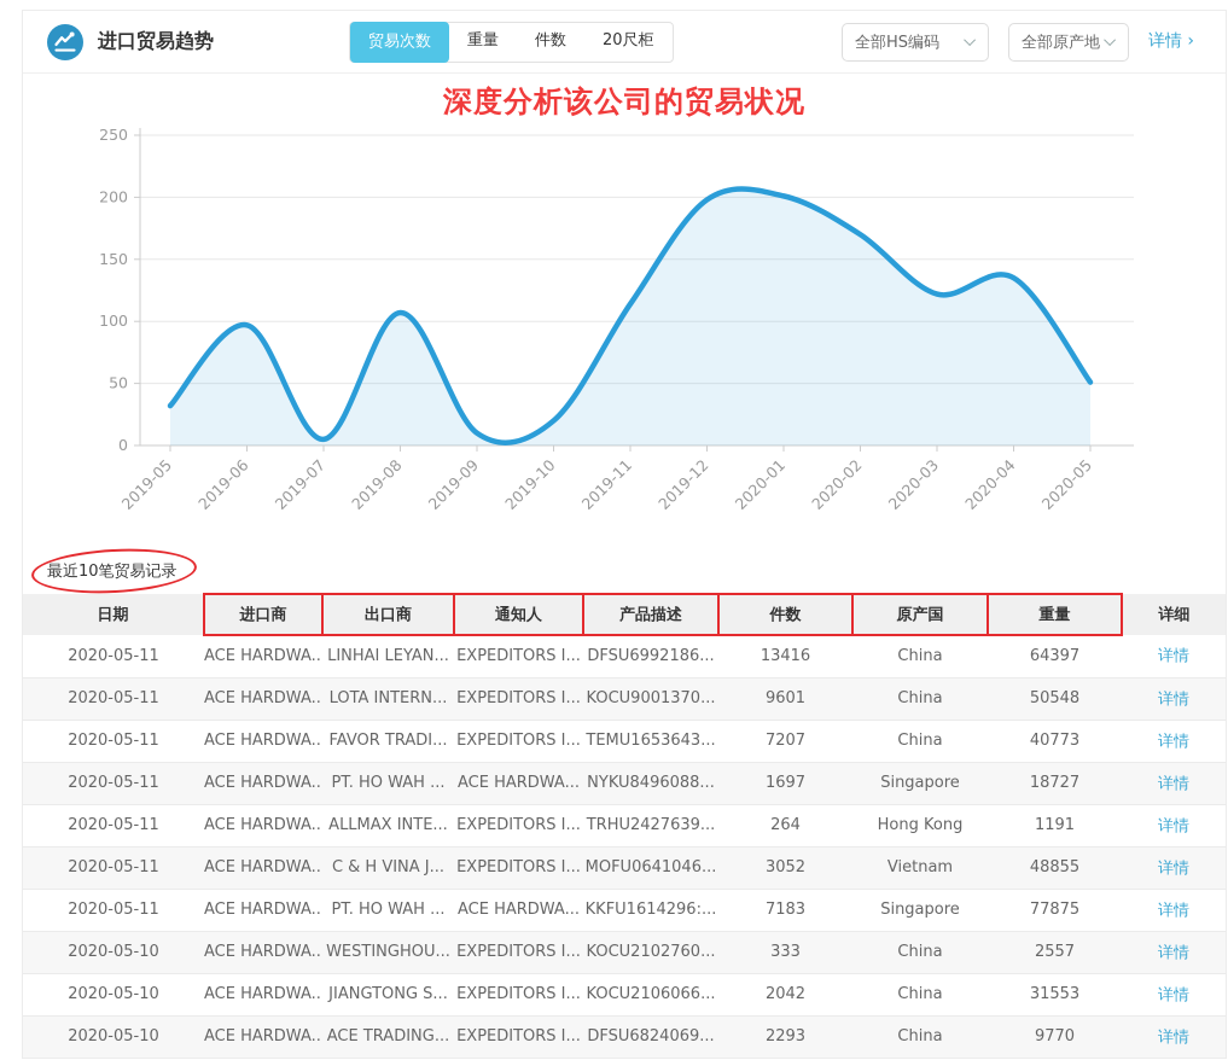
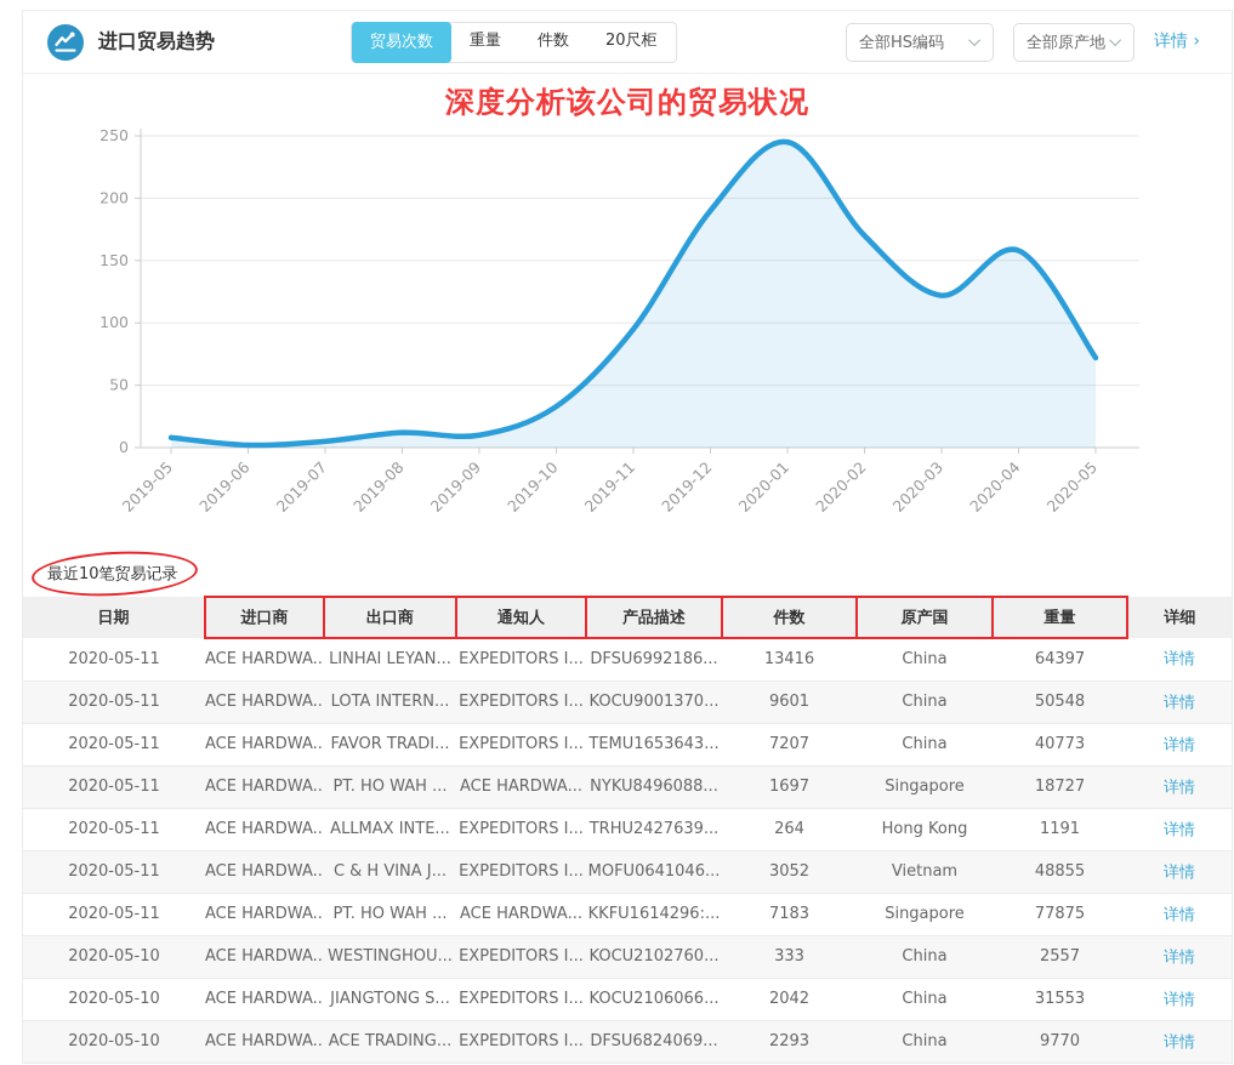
2019-05: 32 -> 8
2019-06: 97 -> 2
2019-08: 107 -> 12
2019-10: 20 -> 33
2019-11: 114 -> 95
2019-12: 198 -> 190
2020-01: 201 -> 245
2020-04: 135 -> 158
2020-05: 51 -> 72
